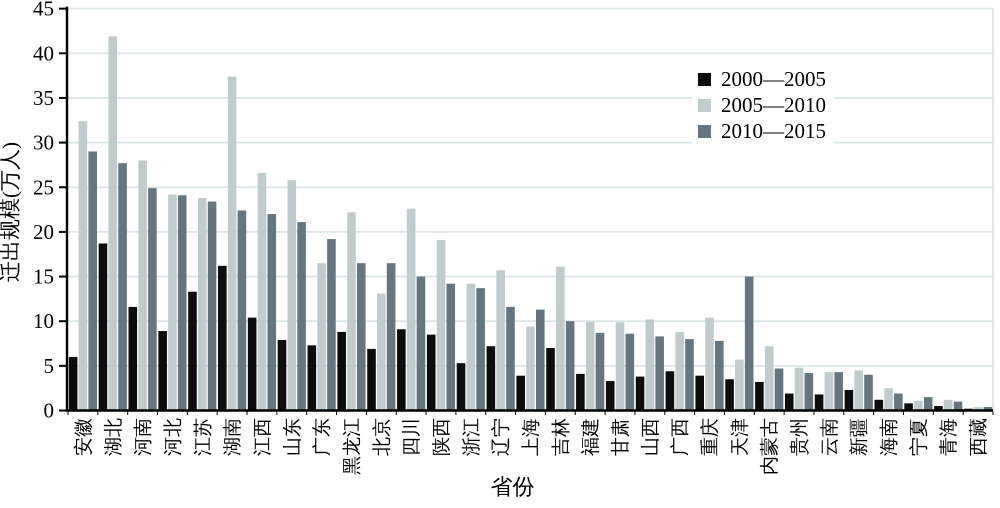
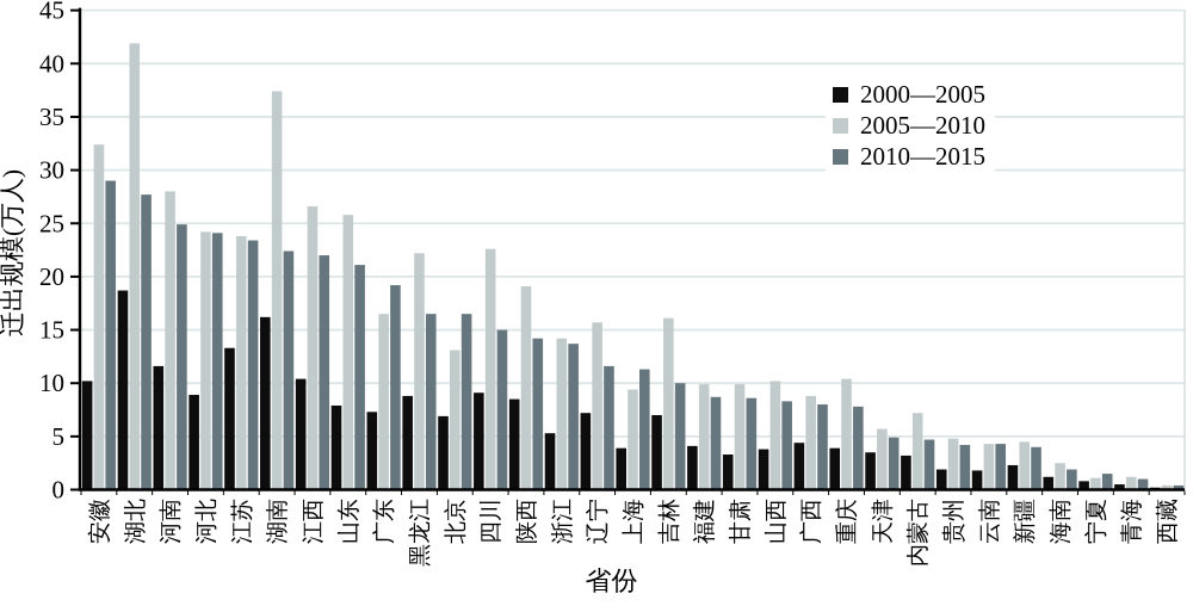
2000—2005/安徽: 6 -> 10
2010—2015/天津: 15 -> 5
